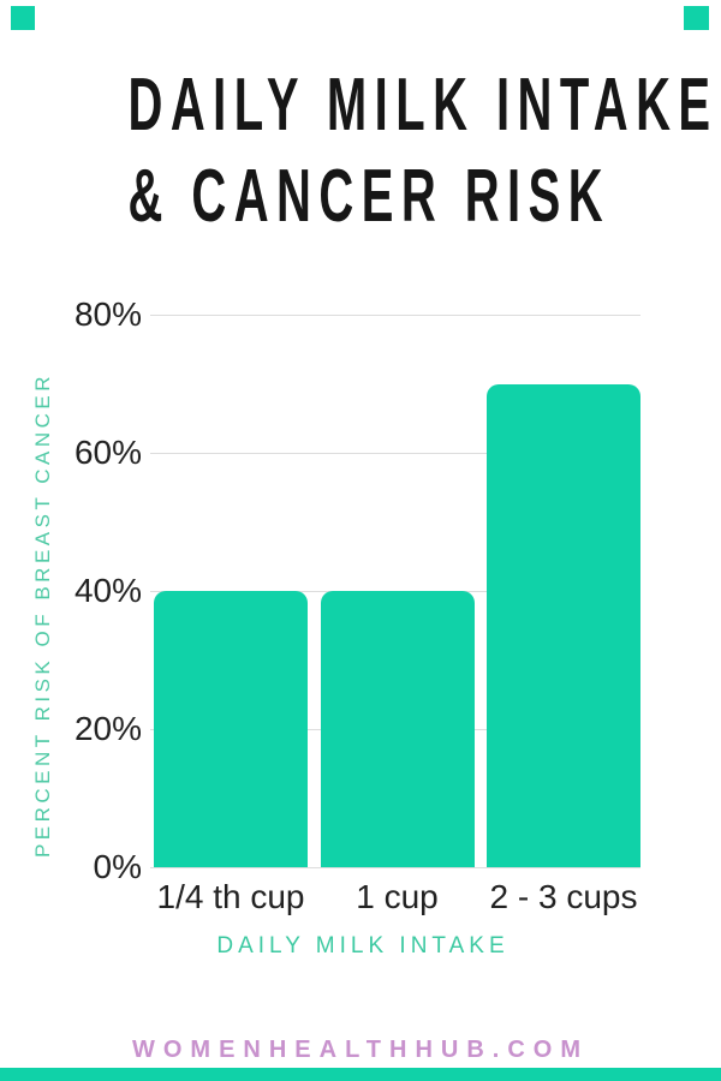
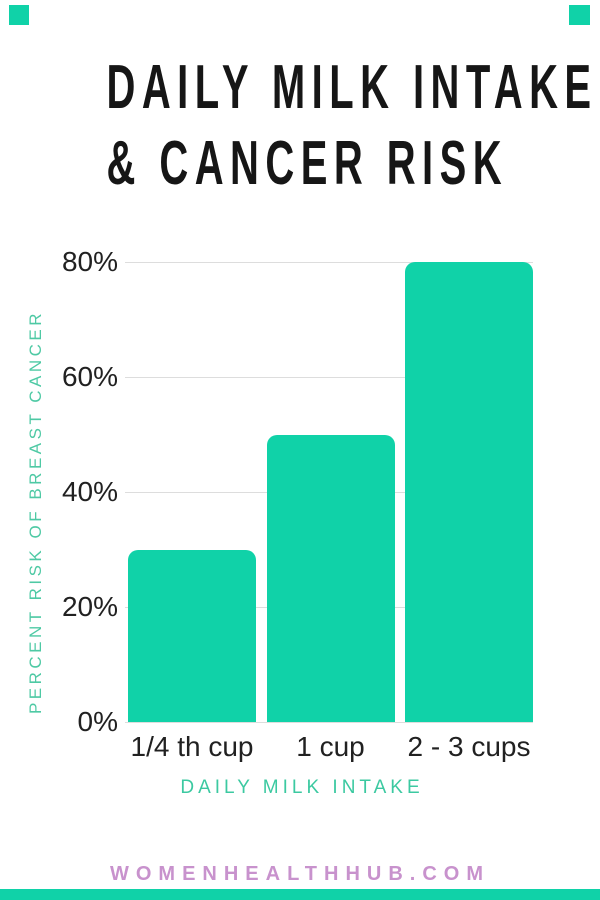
1/4 th cup: 40% -> 30%
1 cup: 40% -> 50%
2 - 3 cups: 70% -> 80%
